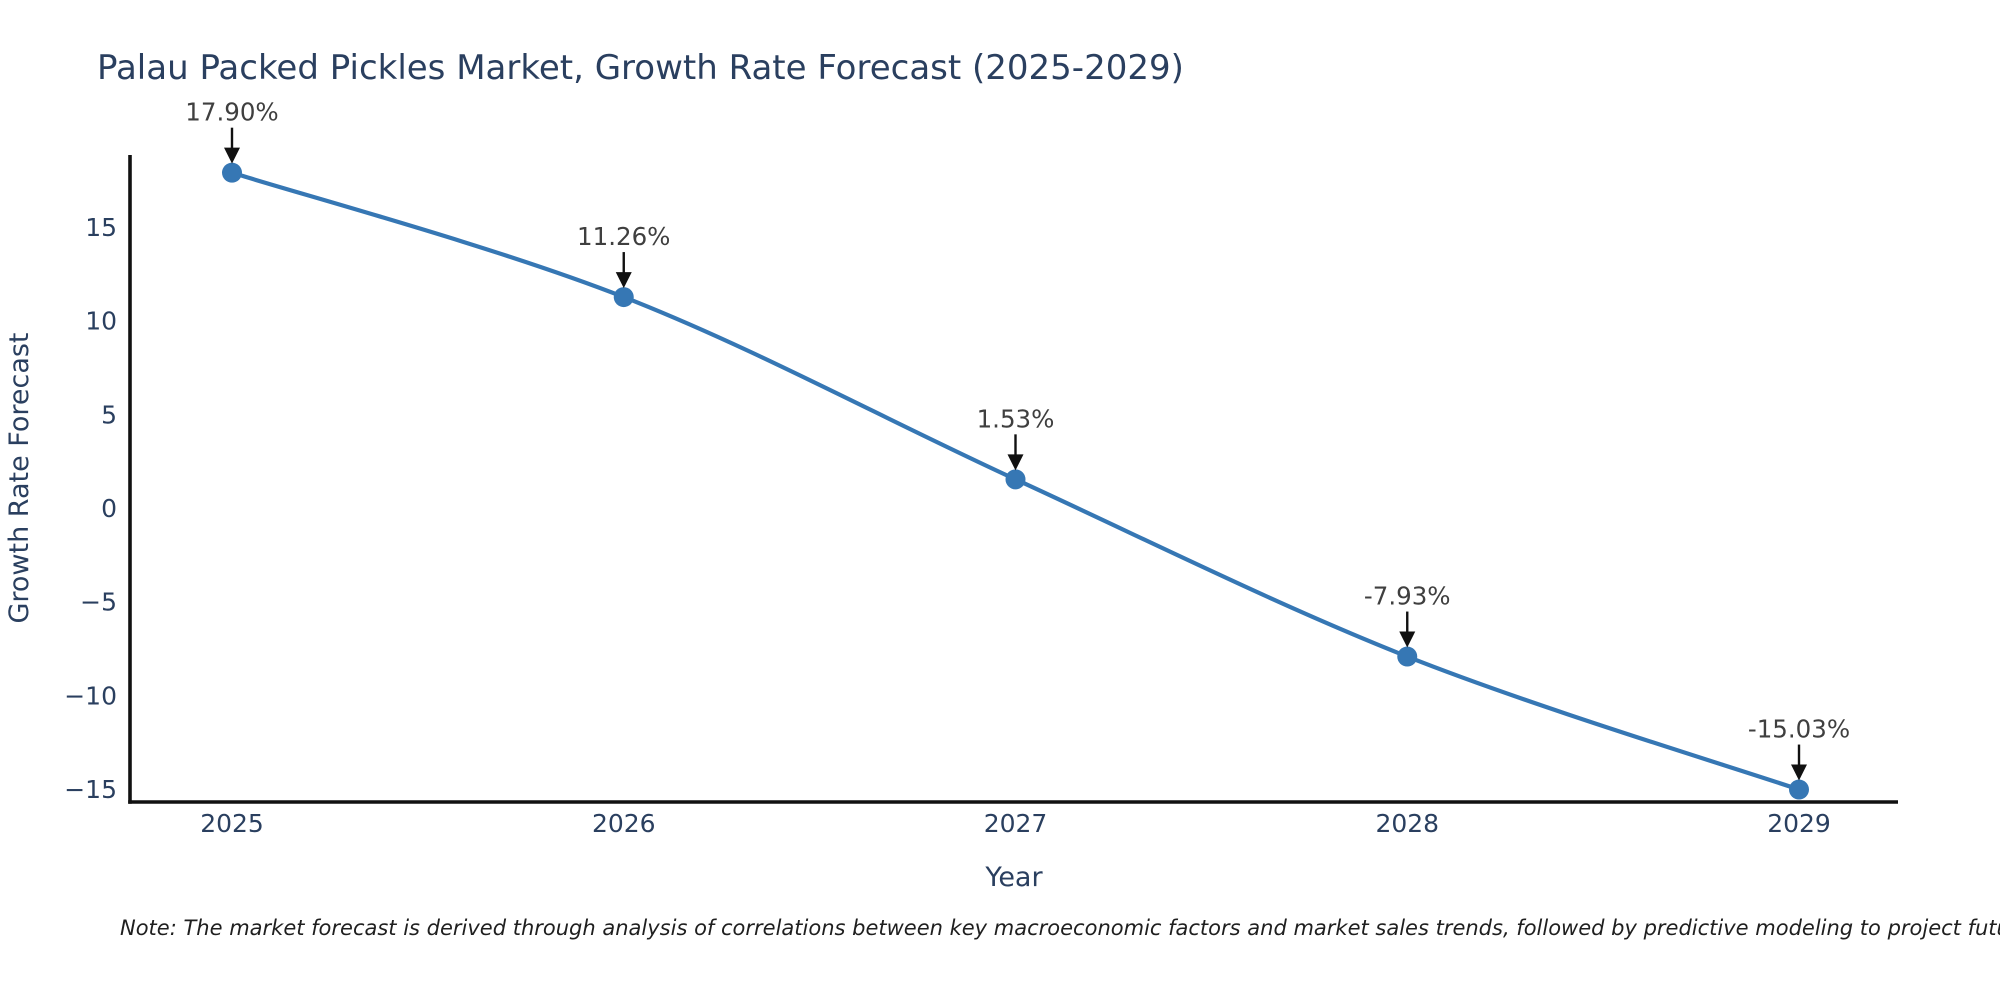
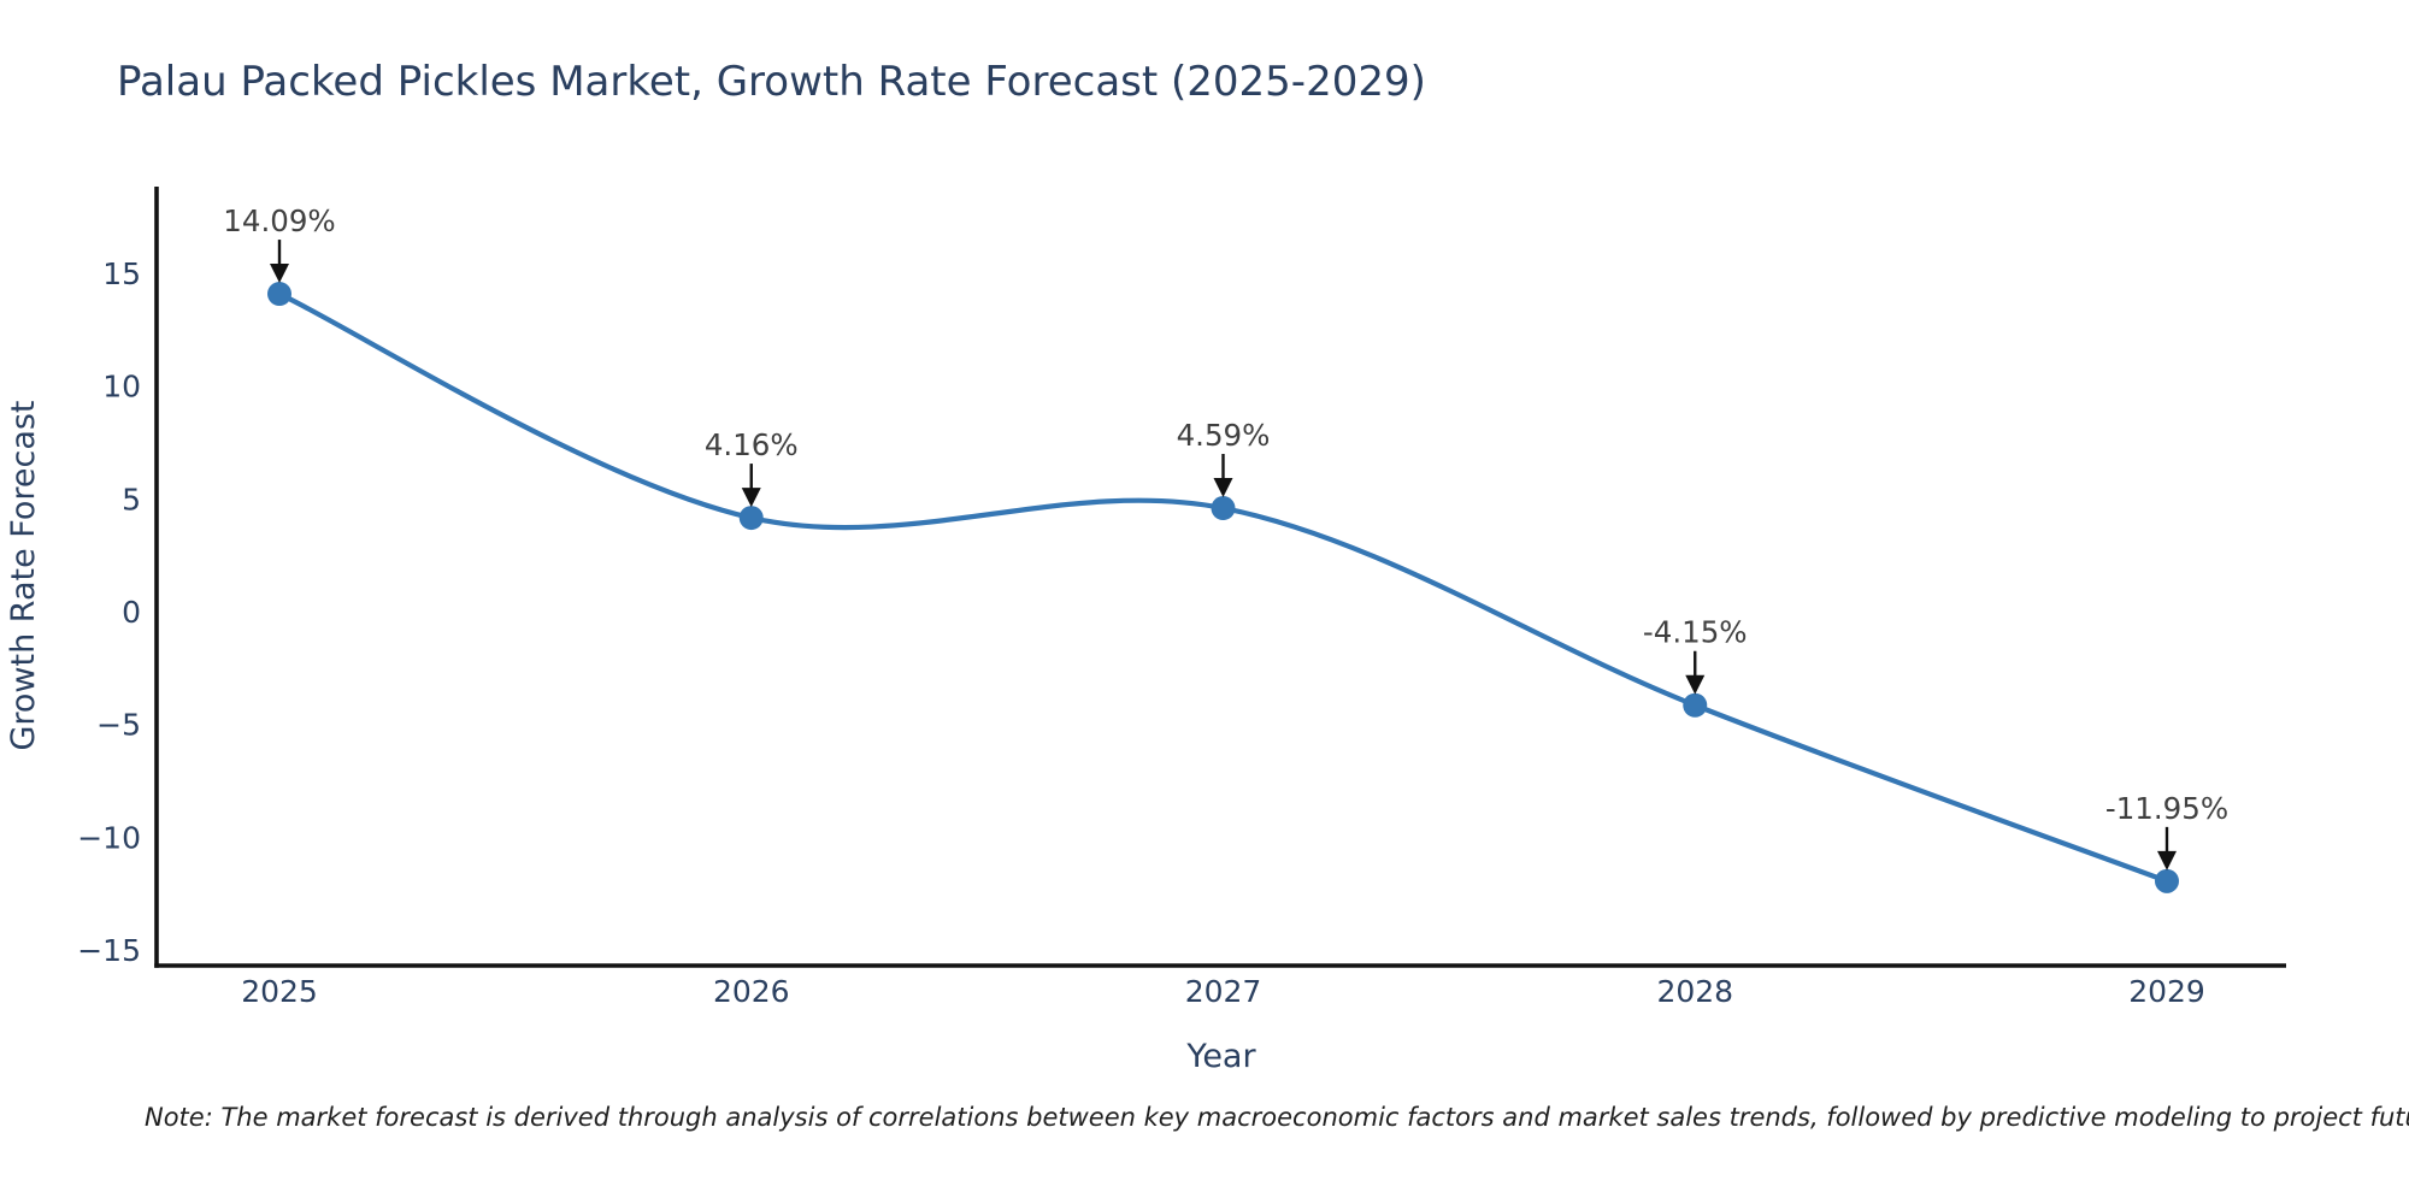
2025: 17.90% -> 14.09%
2026: 11.26% -> 4.16%
2027: 1.53% -> 4.59%
2028: -7.93% -> -4.15%
2029: -15.03% -> -11.95%
